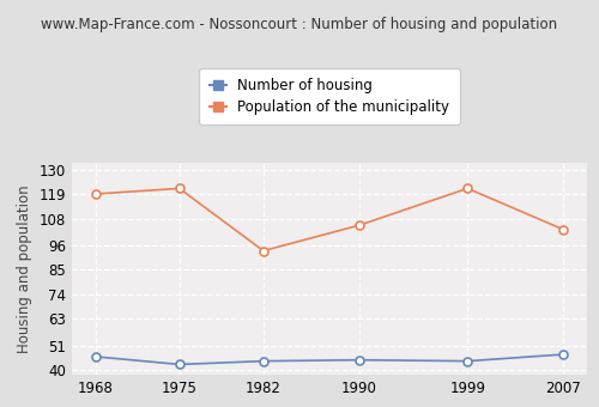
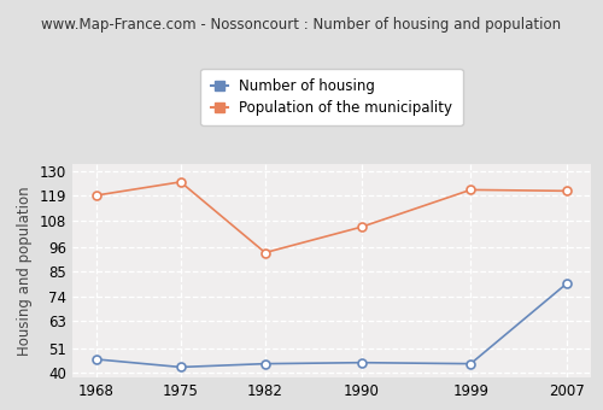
Population of the municipality/1975: 122 -> 125
Number of housing/2007: 47 -> 80
Population of the municipality/2007: 103 -> 121
